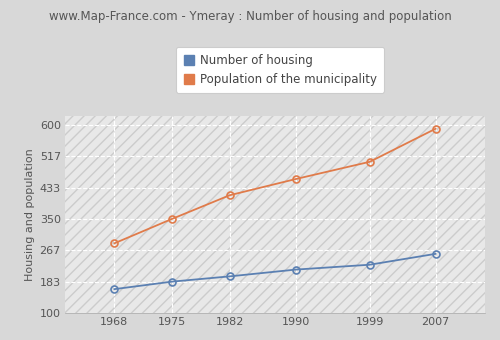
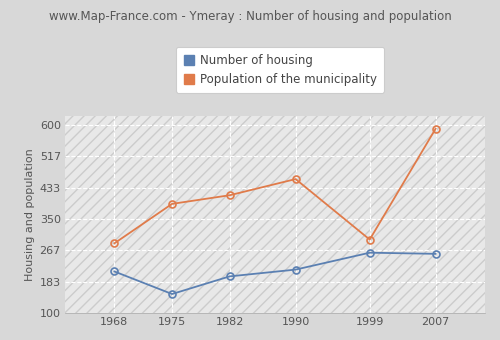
Number of housing/1968: 163 -> 210
Number of housing/1975: 183 -> 150
Population of the municipality/1975: 350 -> 390
Number of housing/1999: 228 -> 260
Population of the municipality/1999: 502 -> 295
